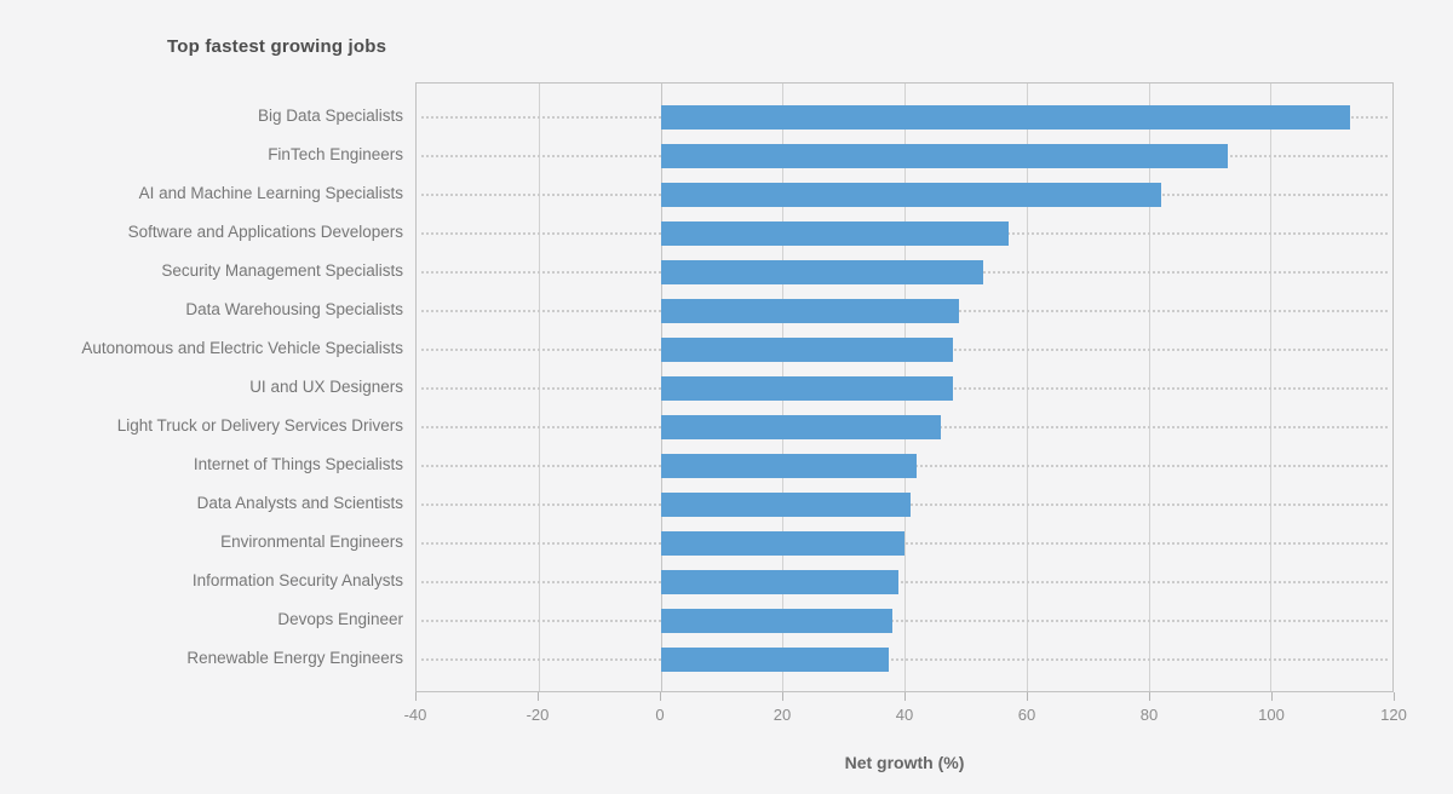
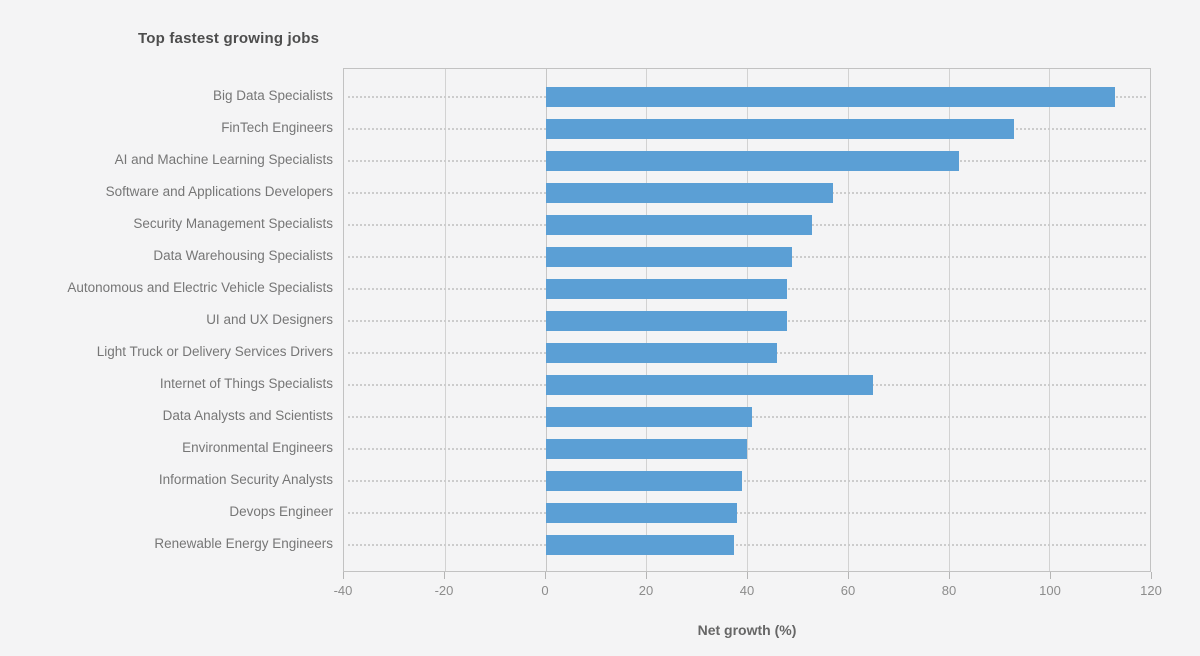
Internet of Things Specialists: 42 -> 65
